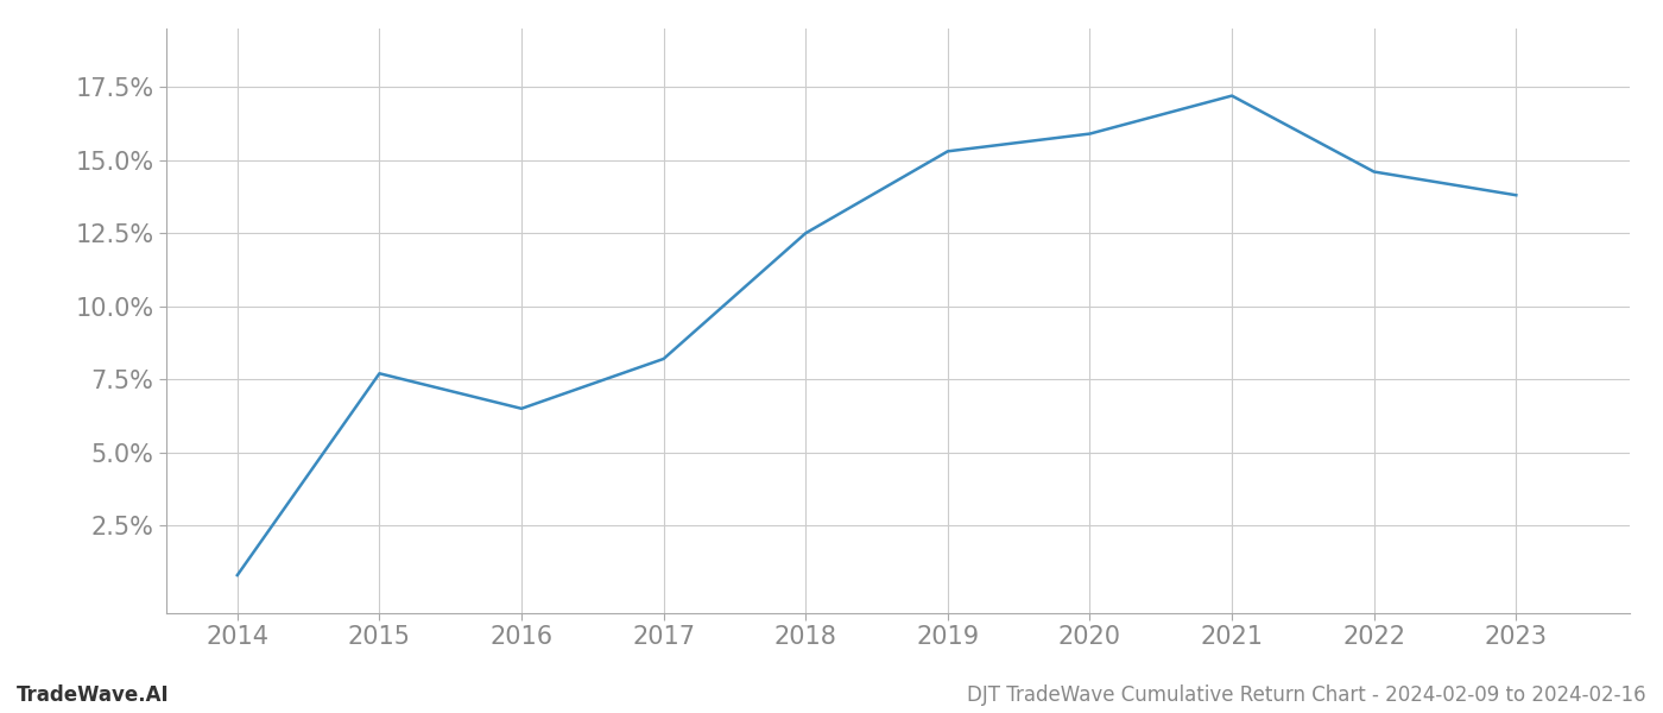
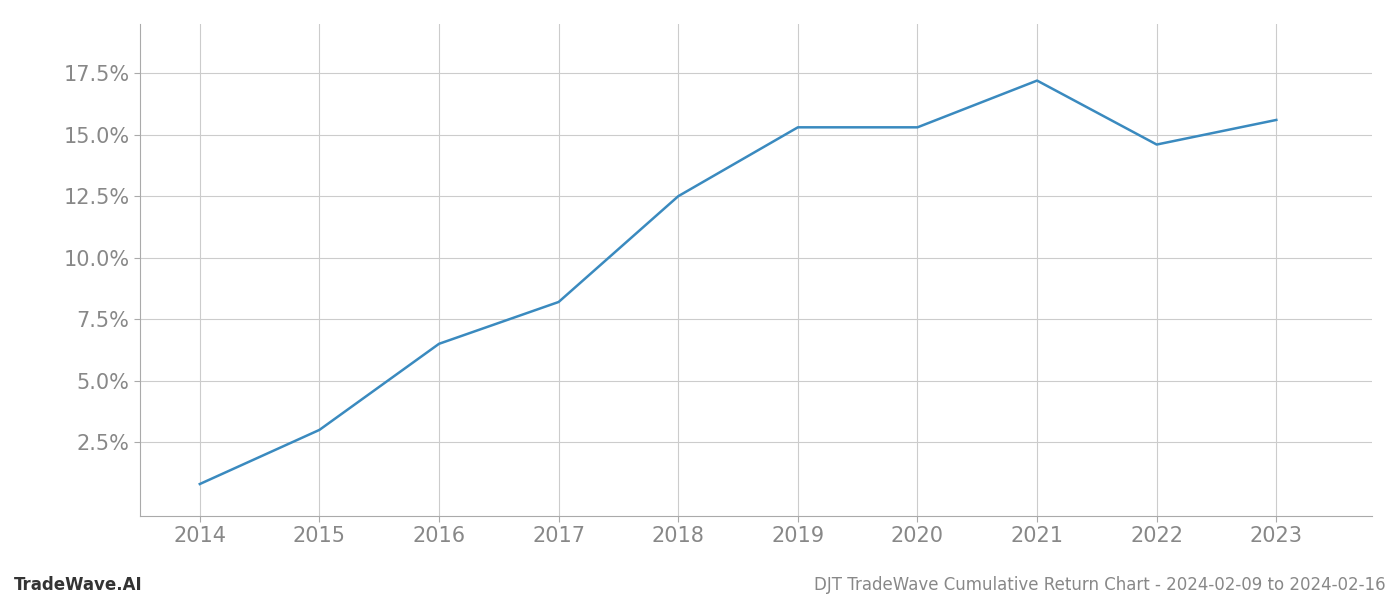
2015: 7.7% -> 3.0%
2020: 15.9% -> 15.3%
2023: 13.8% -> 15.6%
